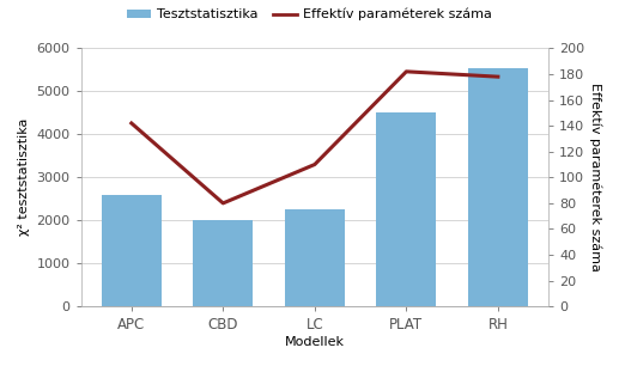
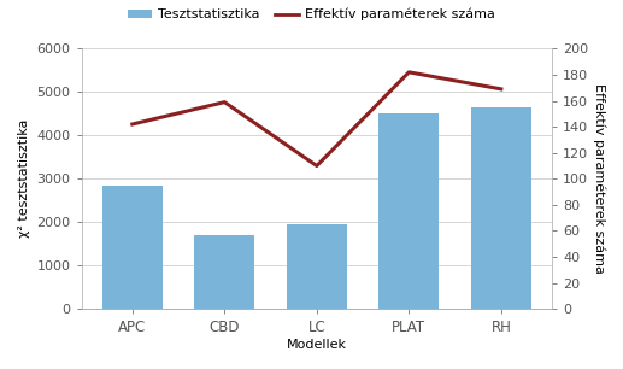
Tesztstatisztika/APC: 2600 -> 2850
Tesztstatisztika/CBD: 2000 -> 1700
Effektív paraméterek száma/CBD: 80 -> 159
Tesztstatisztika/LC: 2250 -> 1950
Tesztstatisztika/RH: 5550 -> 4650
Effektív paraméterek száma/RH: 178 -> 169
